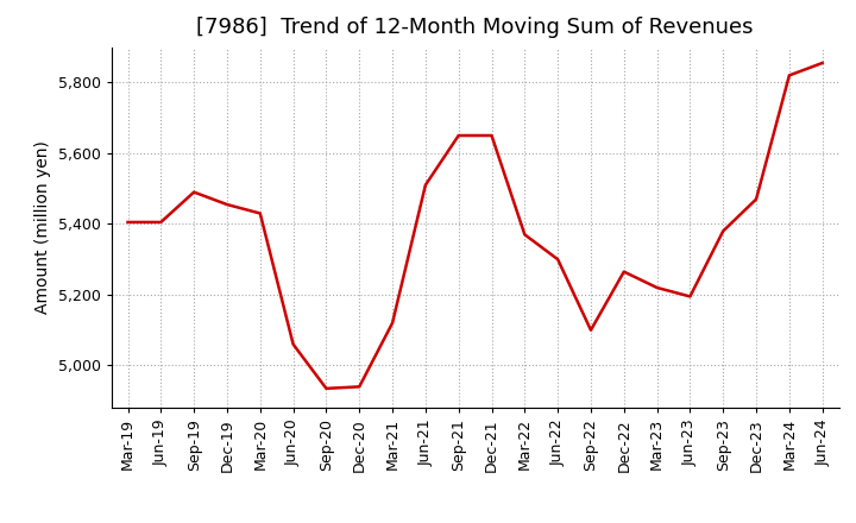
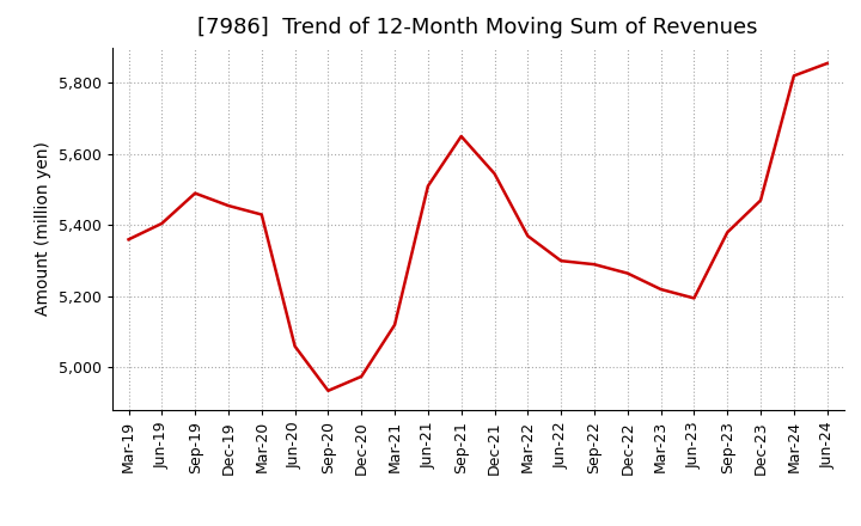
Mar-19: 5,405 -> 5,360
Dec-20: 4,940 -> 4,975
Dec-21: 5,650 -> 5,545
Sep-22: 5,100 -> 5,290
